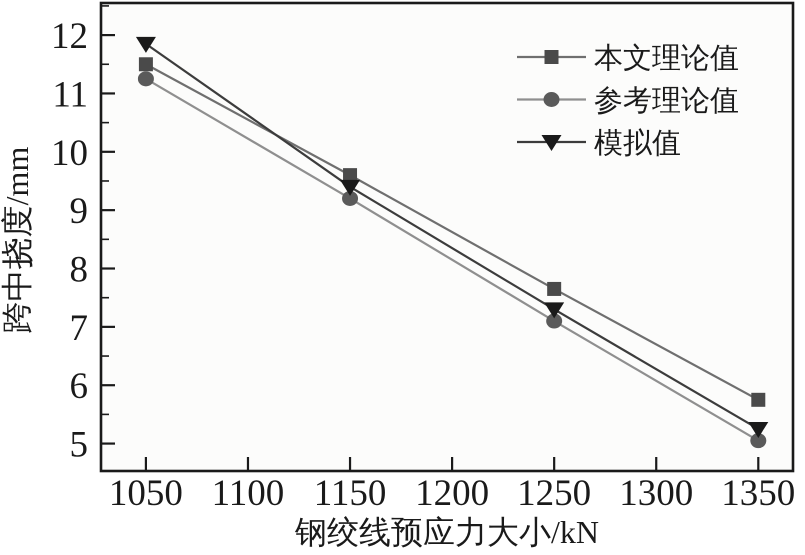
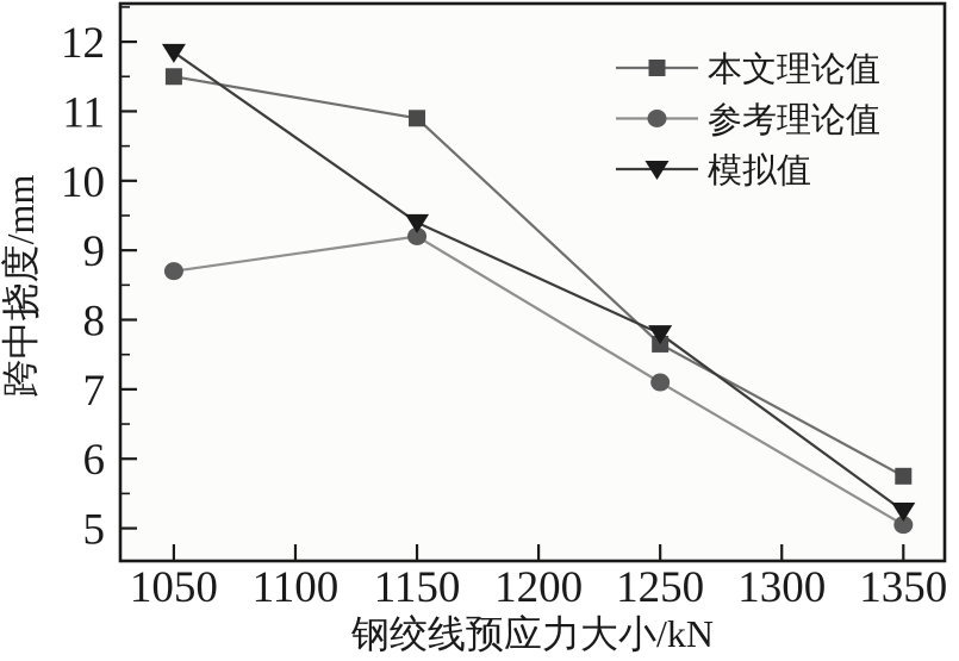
参考理论值/1050: 11.2 -> 8.7
本文理论值/1150: 9.6 -> 10.9
模拟值/1250: 7.3 -> 7.8
